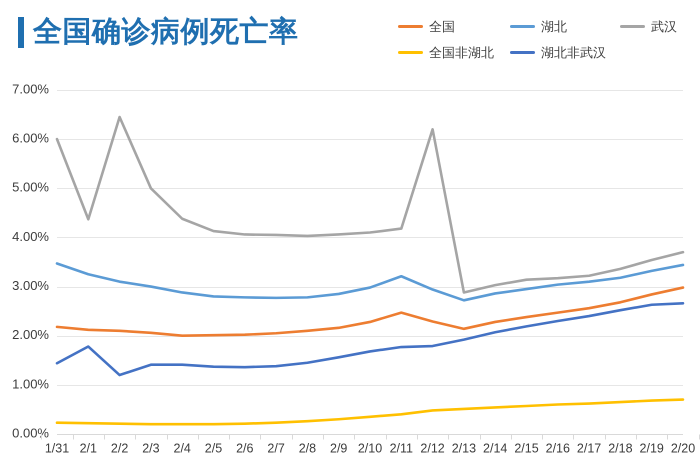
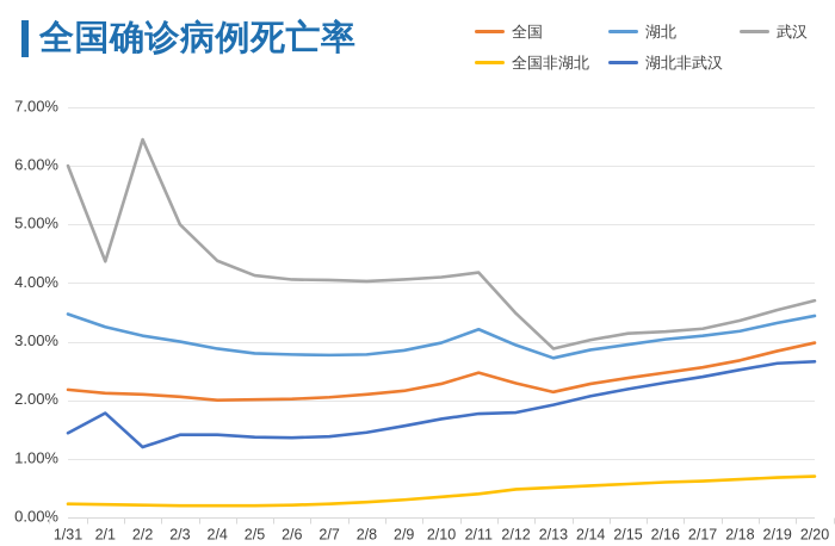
武汉/2/12: 6.2% -> 3.5%
